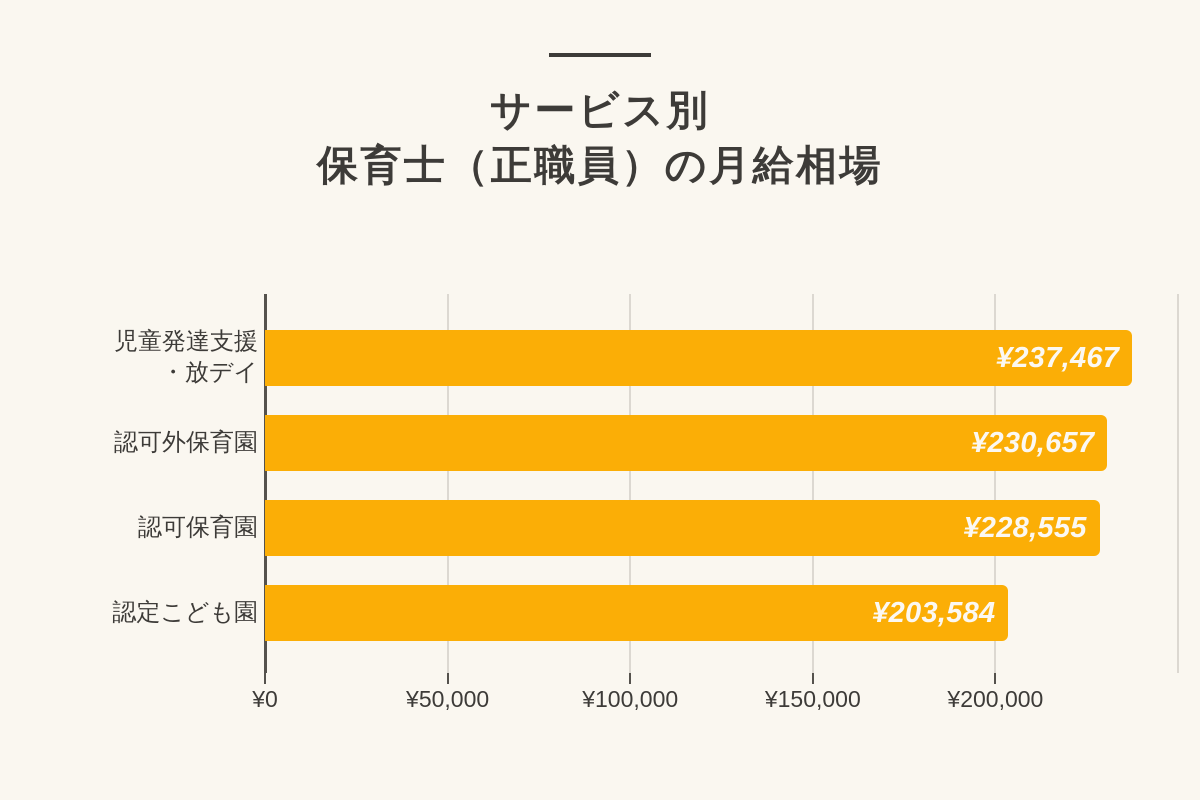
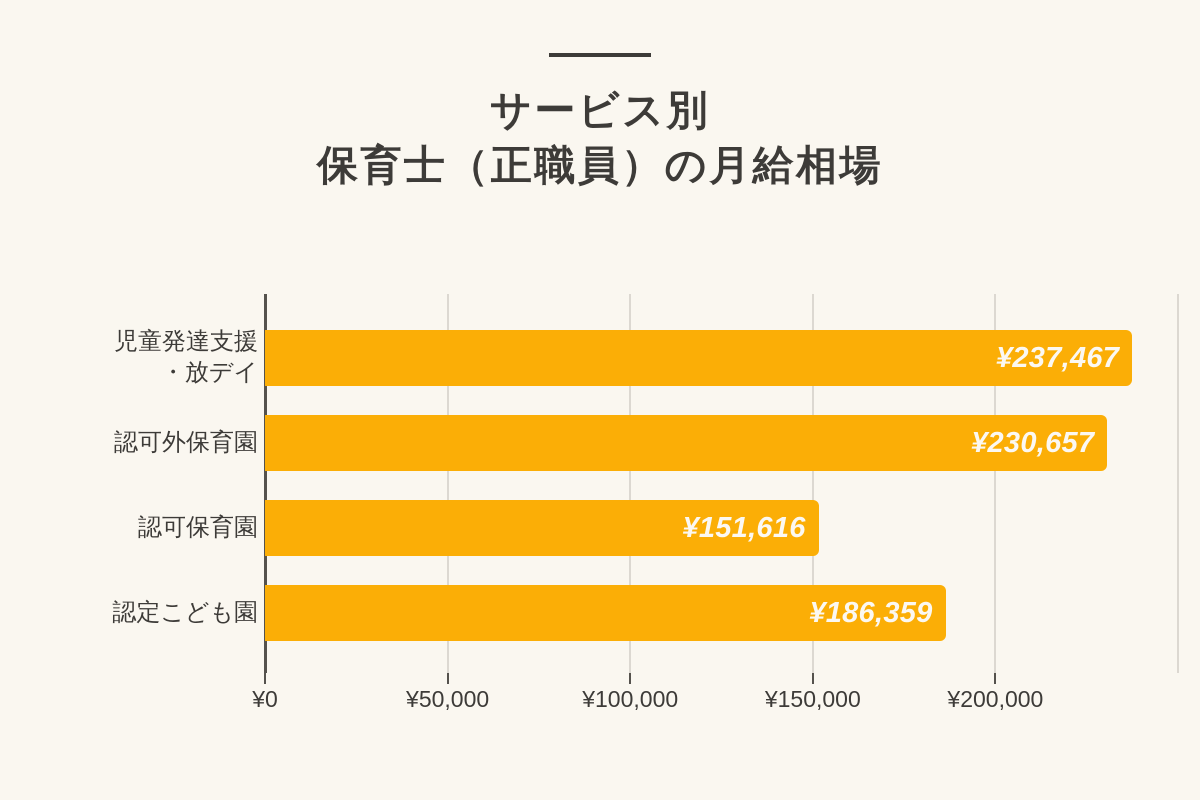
認可保育園: ¥228,555 -> ¥151,616
認定こども園: ¥203,584 -> ¥186,359
